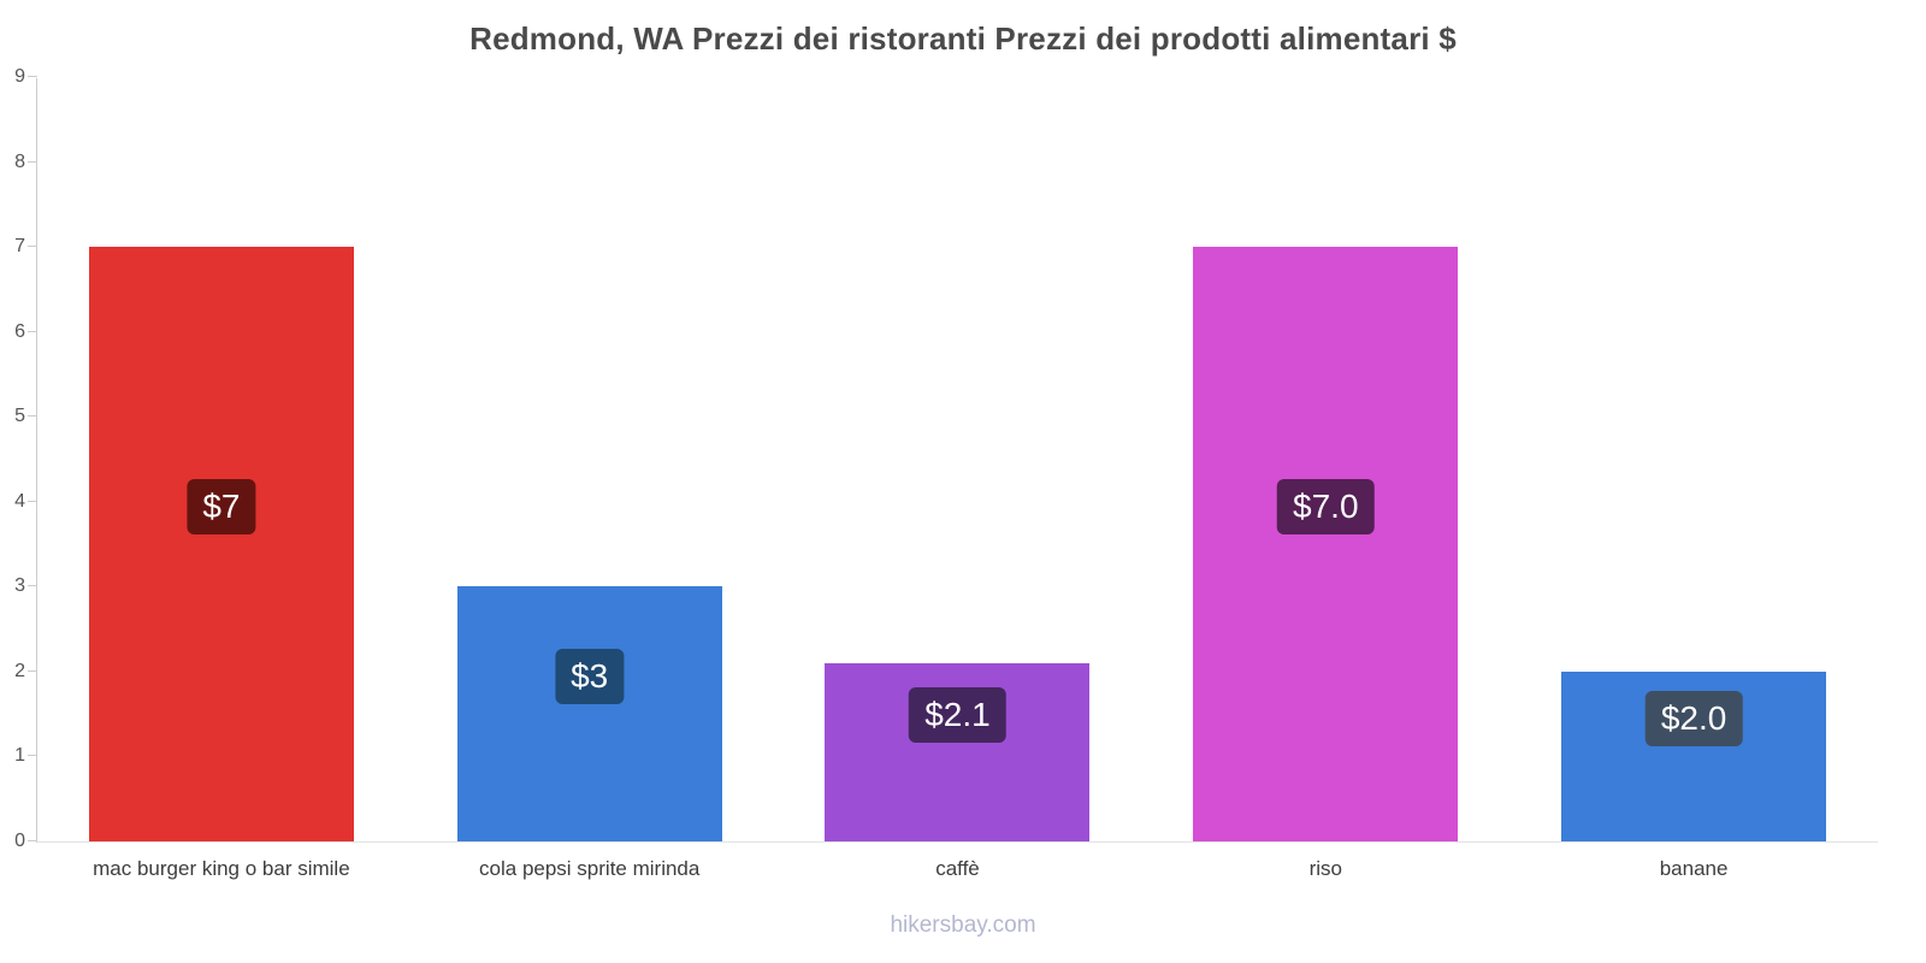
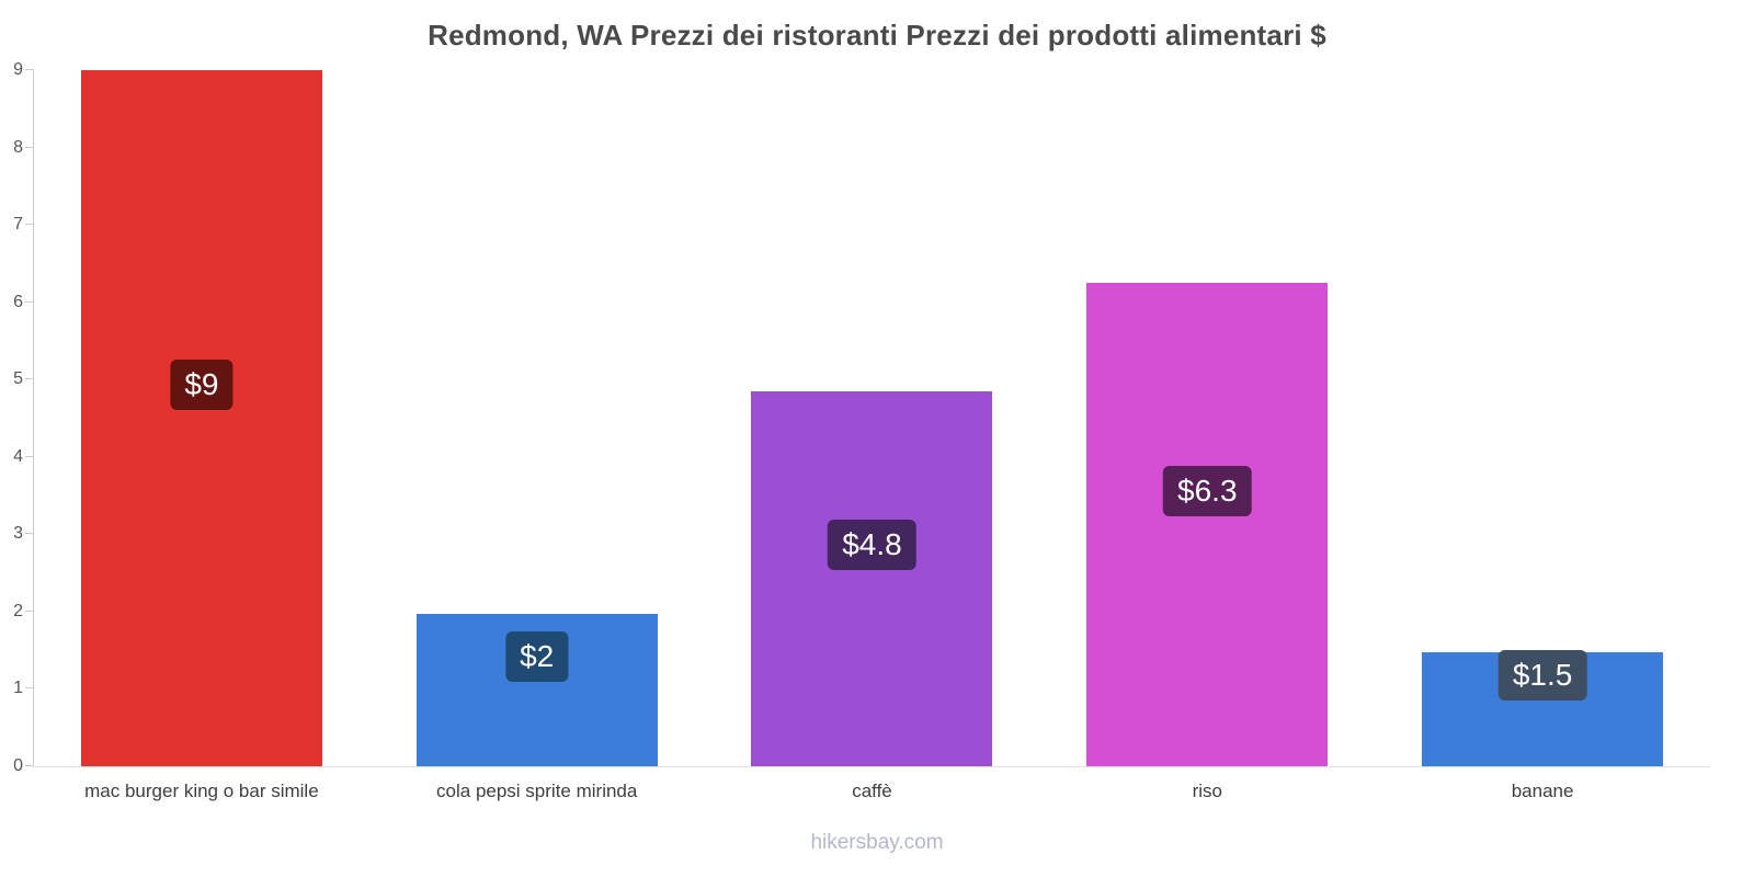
mac burger king o bar simile: $7 -> $9
cola pepsi sprite mirinda: $3 -> $2
caffè: $2.1 -> $4.8
riso: $7.0 -> $6.3
banane: $2.0 -> $1.5
